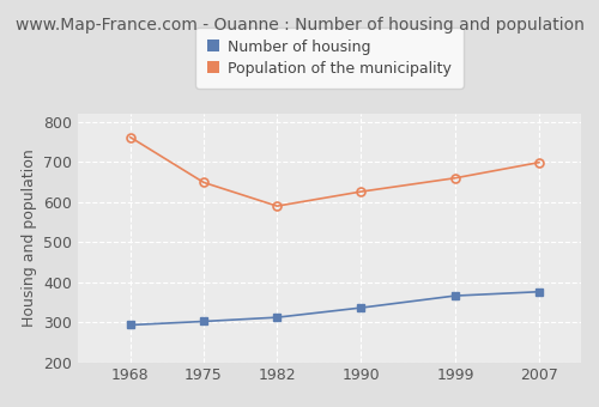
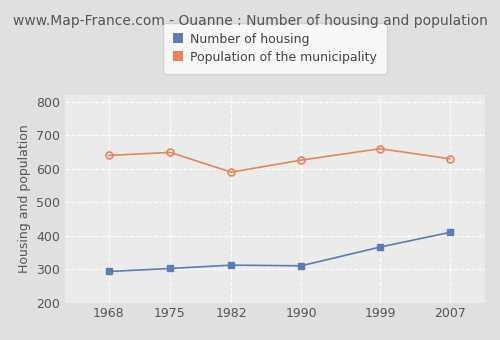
Population of the municipality/1968: 762 -> 640
Number of housing/1990: 336 -> 310
Number of housing/2007: 376 -> 410
Population of the municipality/2007: 699 -> 630
